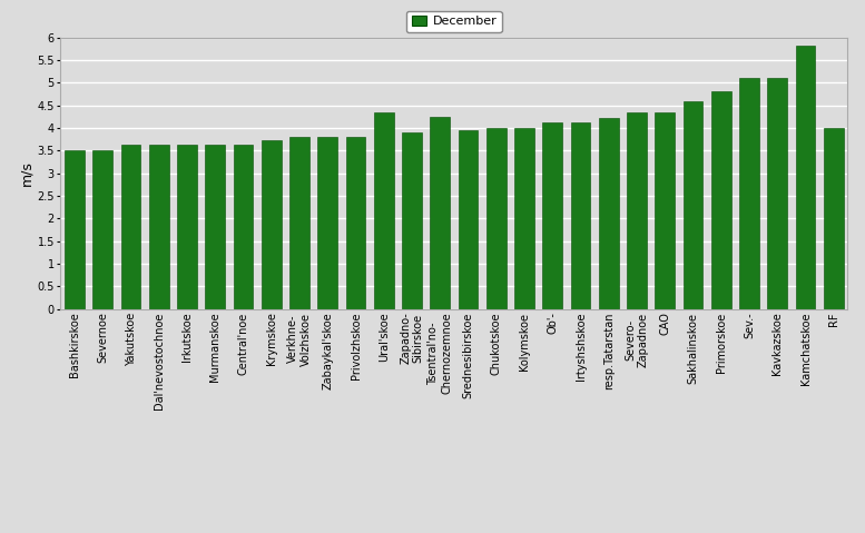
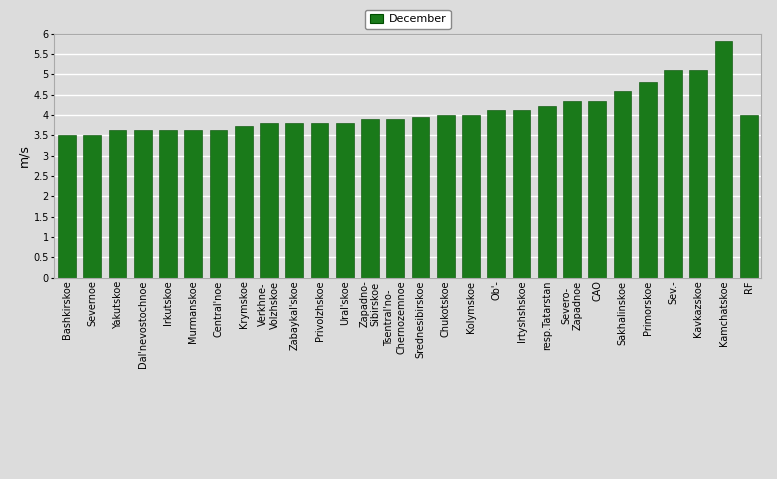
Ural'skoe: 4.35 -> 3.80
Tsentral'no- Chernozemnoe: 4.25 -> 3.90
